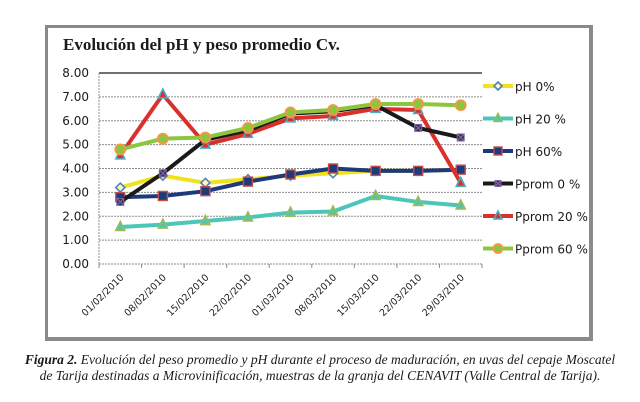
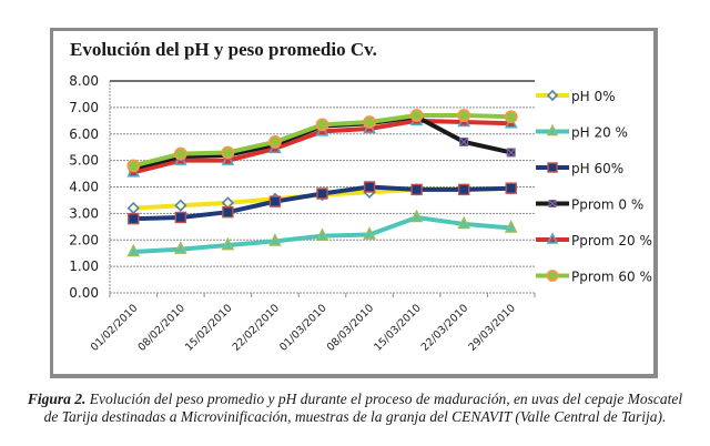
Pprom 0 %/01/02/2010: 2.6 -> 4.7
pH 0%/08/02/2010: 3.7 -> 3.3
Pprom 0 %/08/02/2010: 3.8 -> 5.2
Pprom 20 %/08/02/2010: 7.1 -> 5.0
Pprom 20 %/29/03/2010: 3.4 -> 6.4
